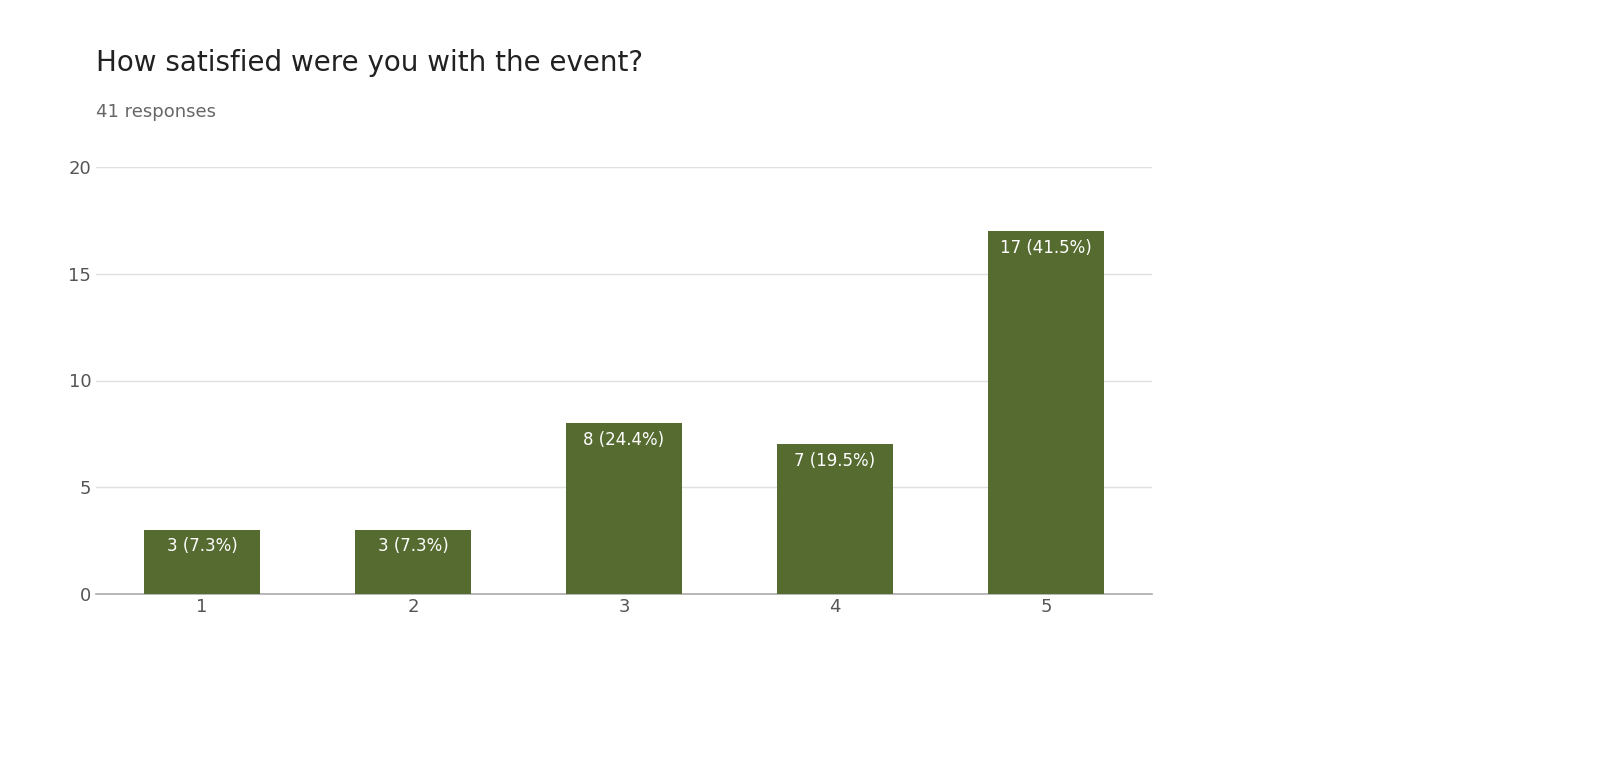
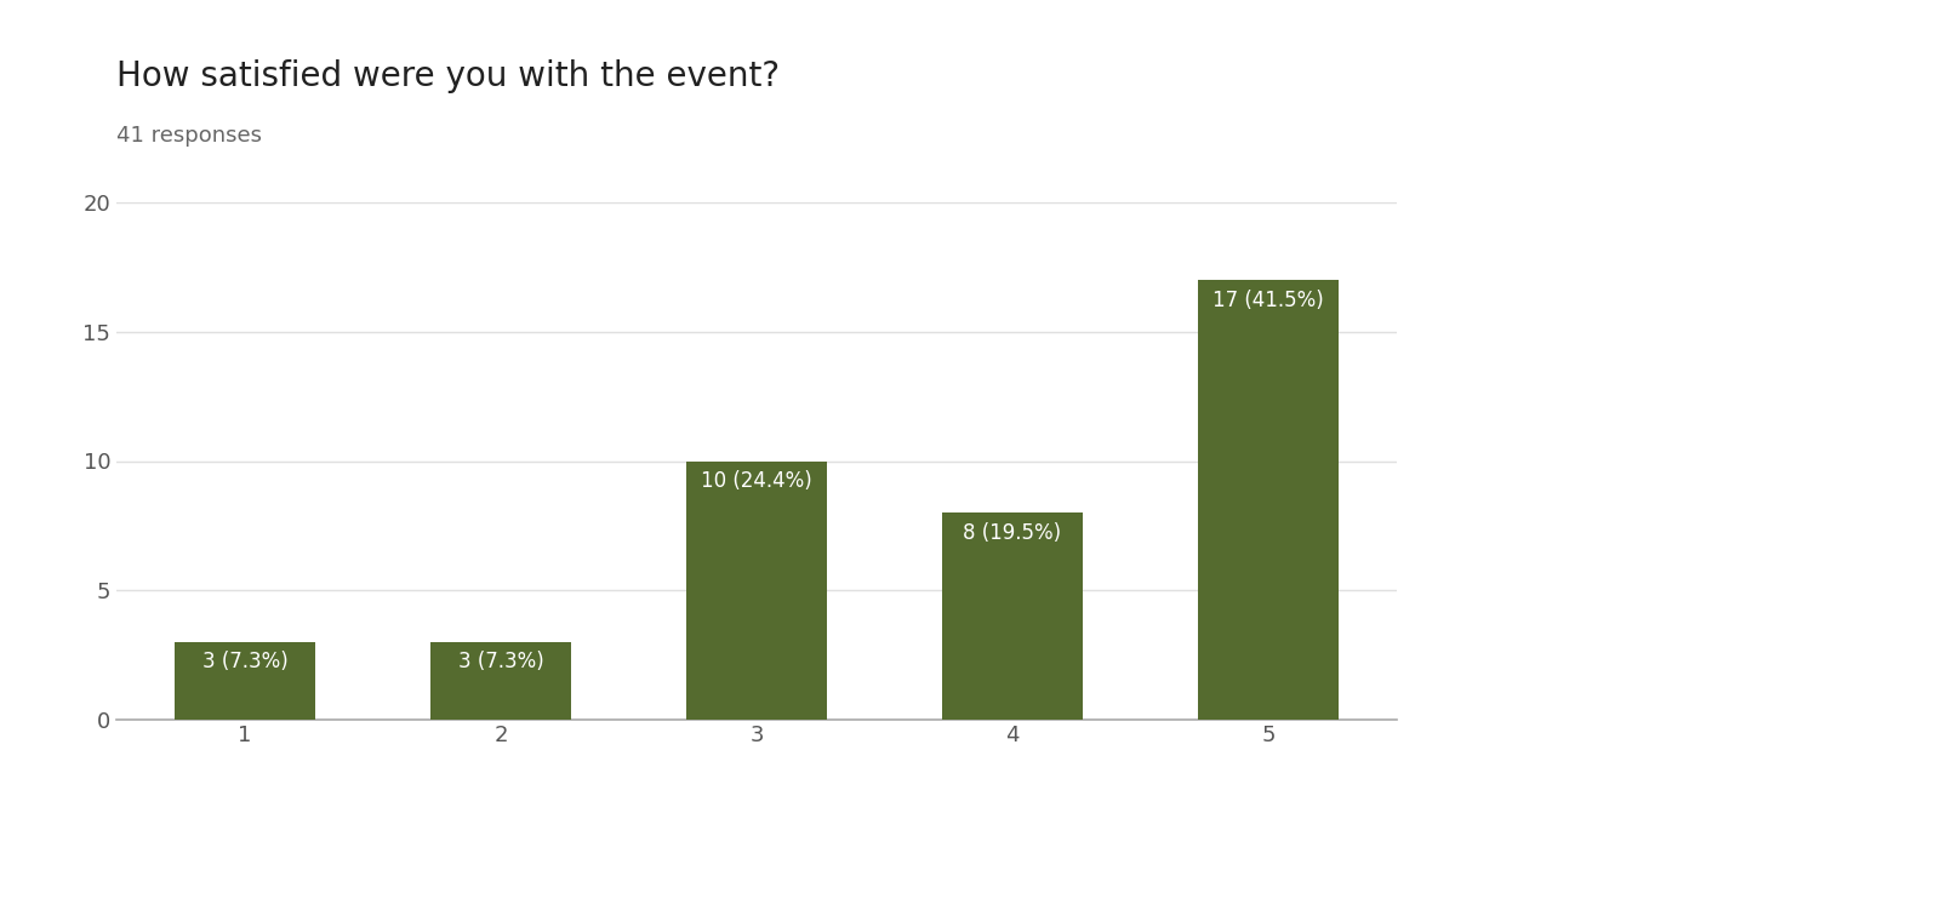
3: 8 -> 10
4: 7 -> 8
